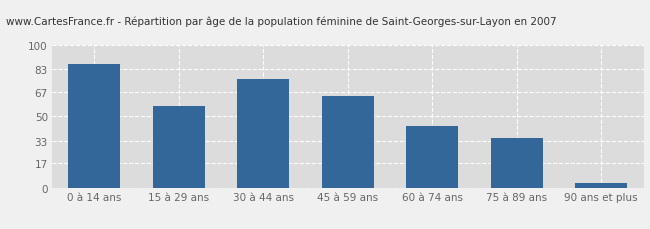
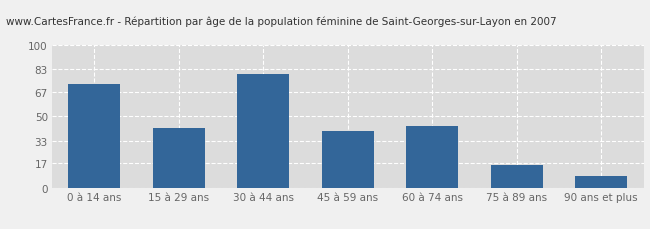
0 à 14 ans: 87 -> 73
15 à 29 ans: 57 -> 42
30 à 44 ans: 76 -> 80
45 à 59 ans: 64 -> 40
75 à 89 ans: 35 -> 16
90 ans et plus: 3 -> 8
